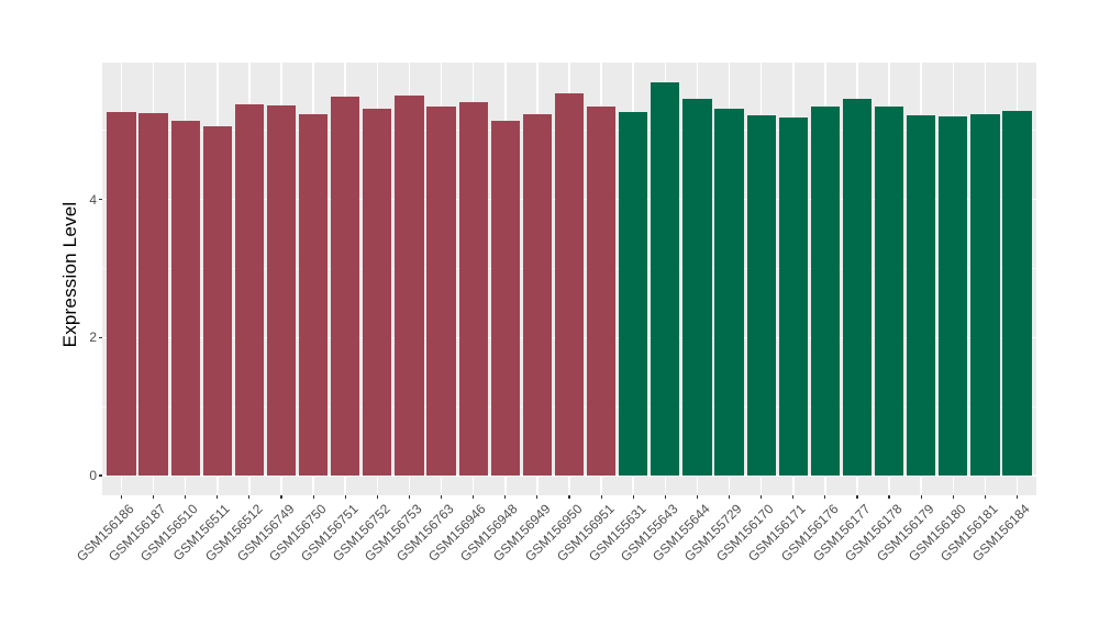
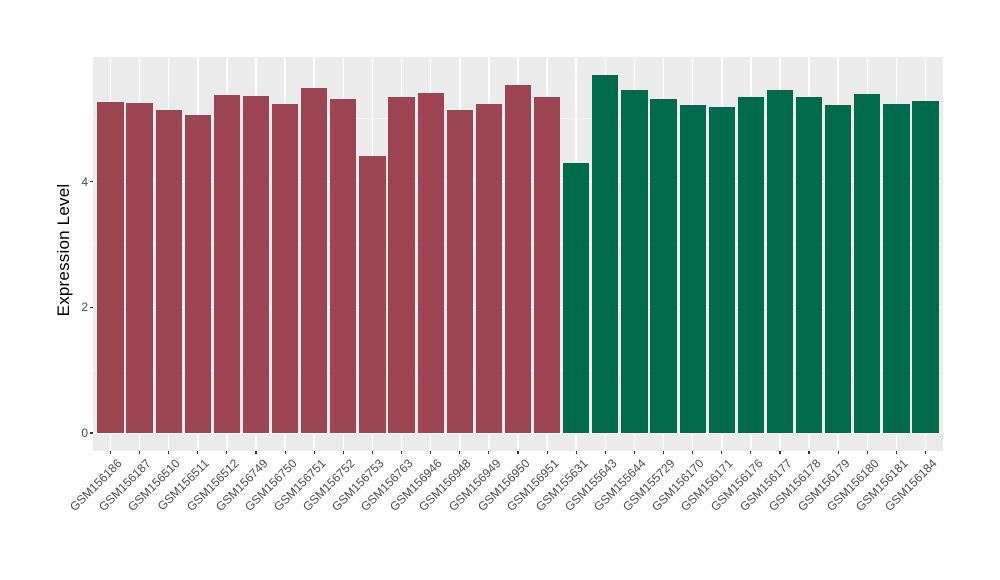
GSM156753: 5.5 -> 4.4
GSM155631: 5.3 -> 4.3
GSM156180: 5.2 -> 5.4
